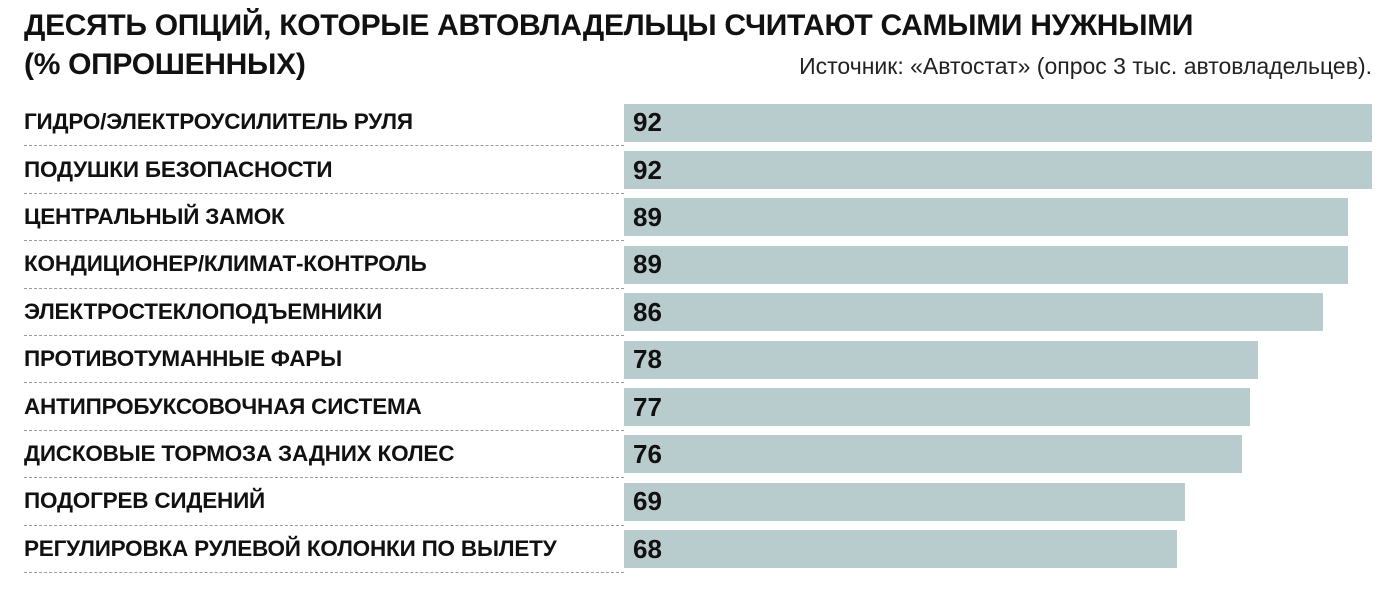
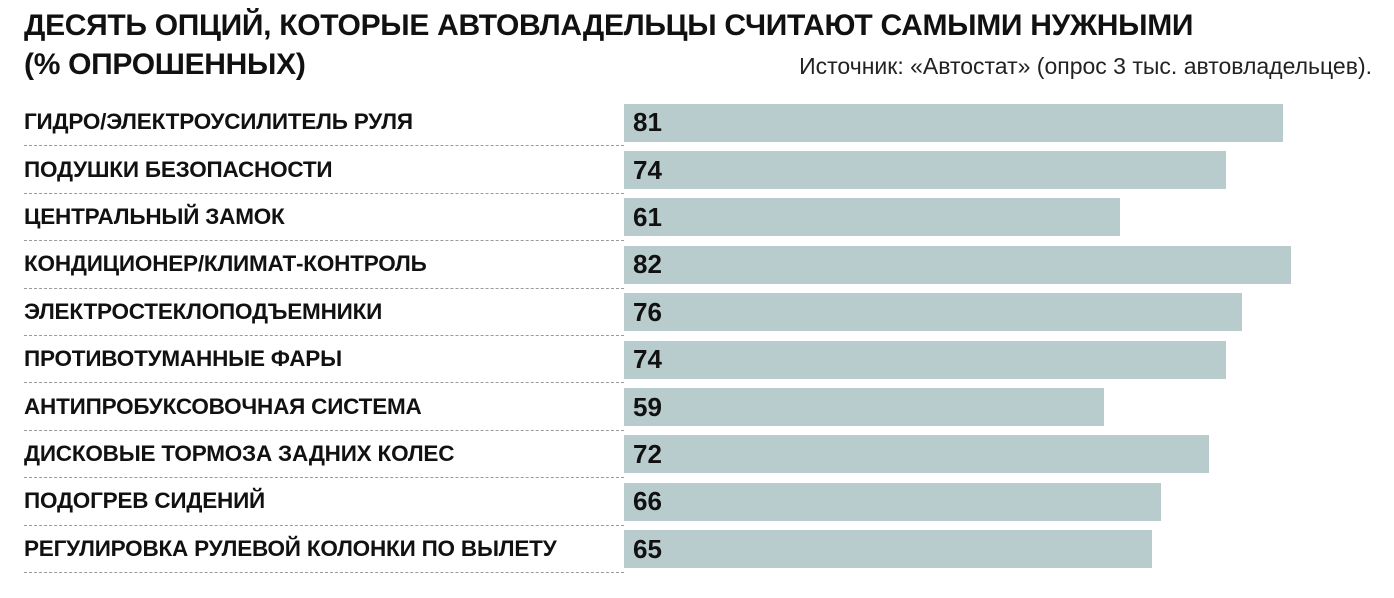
ГИДРО/ЭЛЕКТРОУСИЛИТЕЛЬ РУЛЯ: 92 -> 81
ПОДУШКИ БЕЗОПАСНОСТИ: 92 -> 74
ЦЕНТРАЛЬНЫЙ ЗАМОК: 89 -> 61
КОНДИЦИОНЕР/КЛИМАТ-КОНТРОЛЬ: 89 -> 82
ЭЛЕКТРОСТЕКЛОПОДЪЕМНИКИ: 86 -> 76
ПРОТИВОТУМАННЫЕ ФАРЫ: 78 -> 74
АНТИПРОБУКСОВОЧНАЯ СИСТЕМА: 77 -> 59
ДИСКОВЫЕ ТОРМОЗА ЗАДНИХ КОЛЕС: 76 -> 72
ПОДОГРЕВ СИДЕНИЙ: 69 -> 66
РЕГУЛИРОВКА РУЛЕВОЙ КОЛОНКИ ПО ВЫЛЕТУ: 68 -> 65
